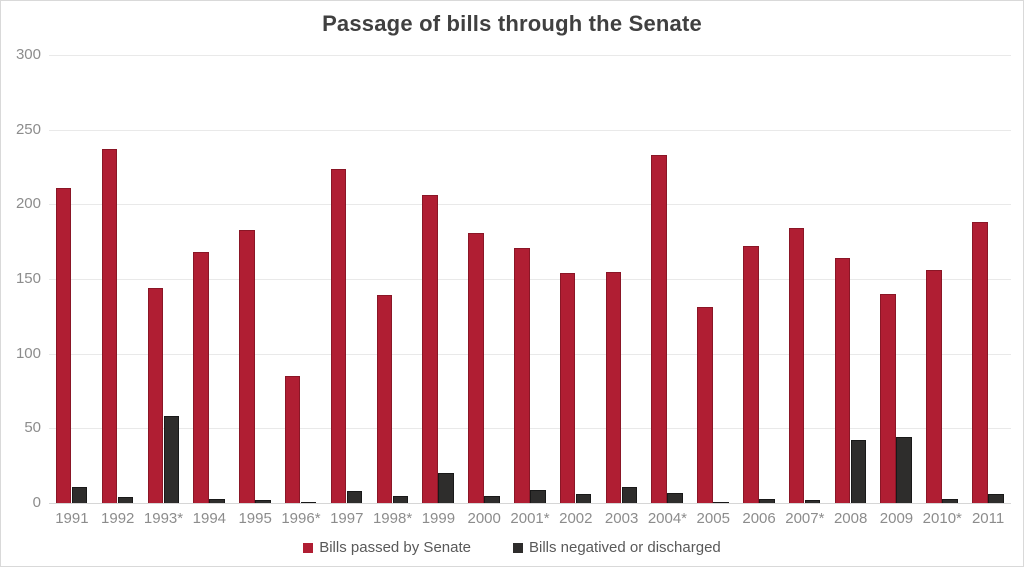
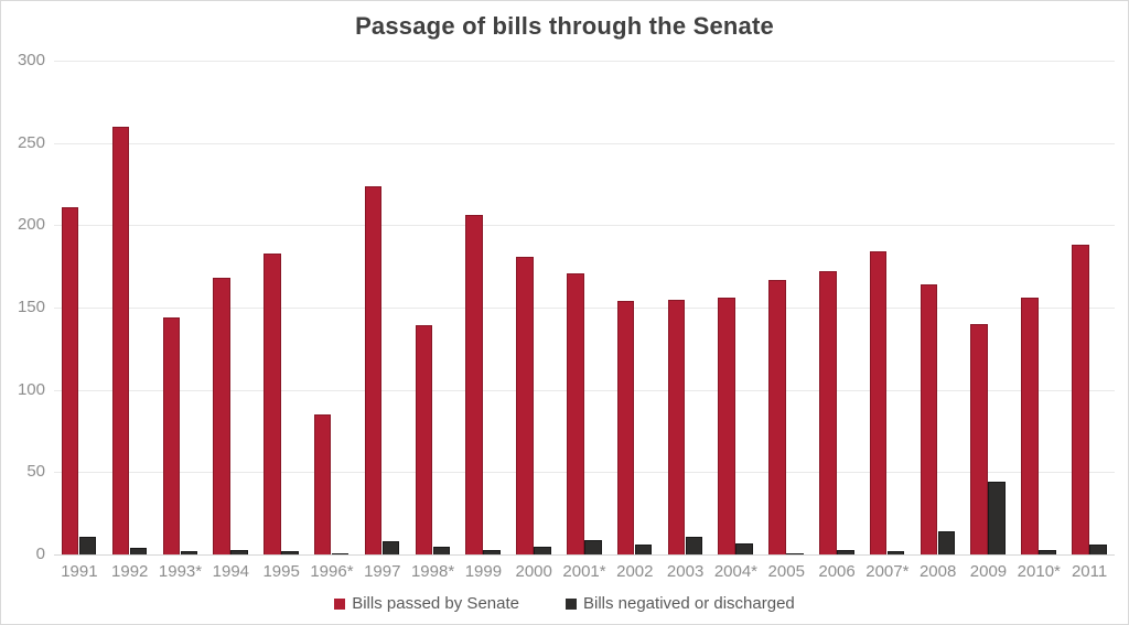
Bills passed by Senate/1992: 237 -> 260
Bills negatived or discharged/1993*: 58 -> 2
Bills negatived or discharged/1999: 20 -> 3
Bills passed by Senate/2004*: 233 -> 156
Bills passed by Senate/2005: 131 -> 167
Bills negatived or discharged/2008: 42 -> 14
